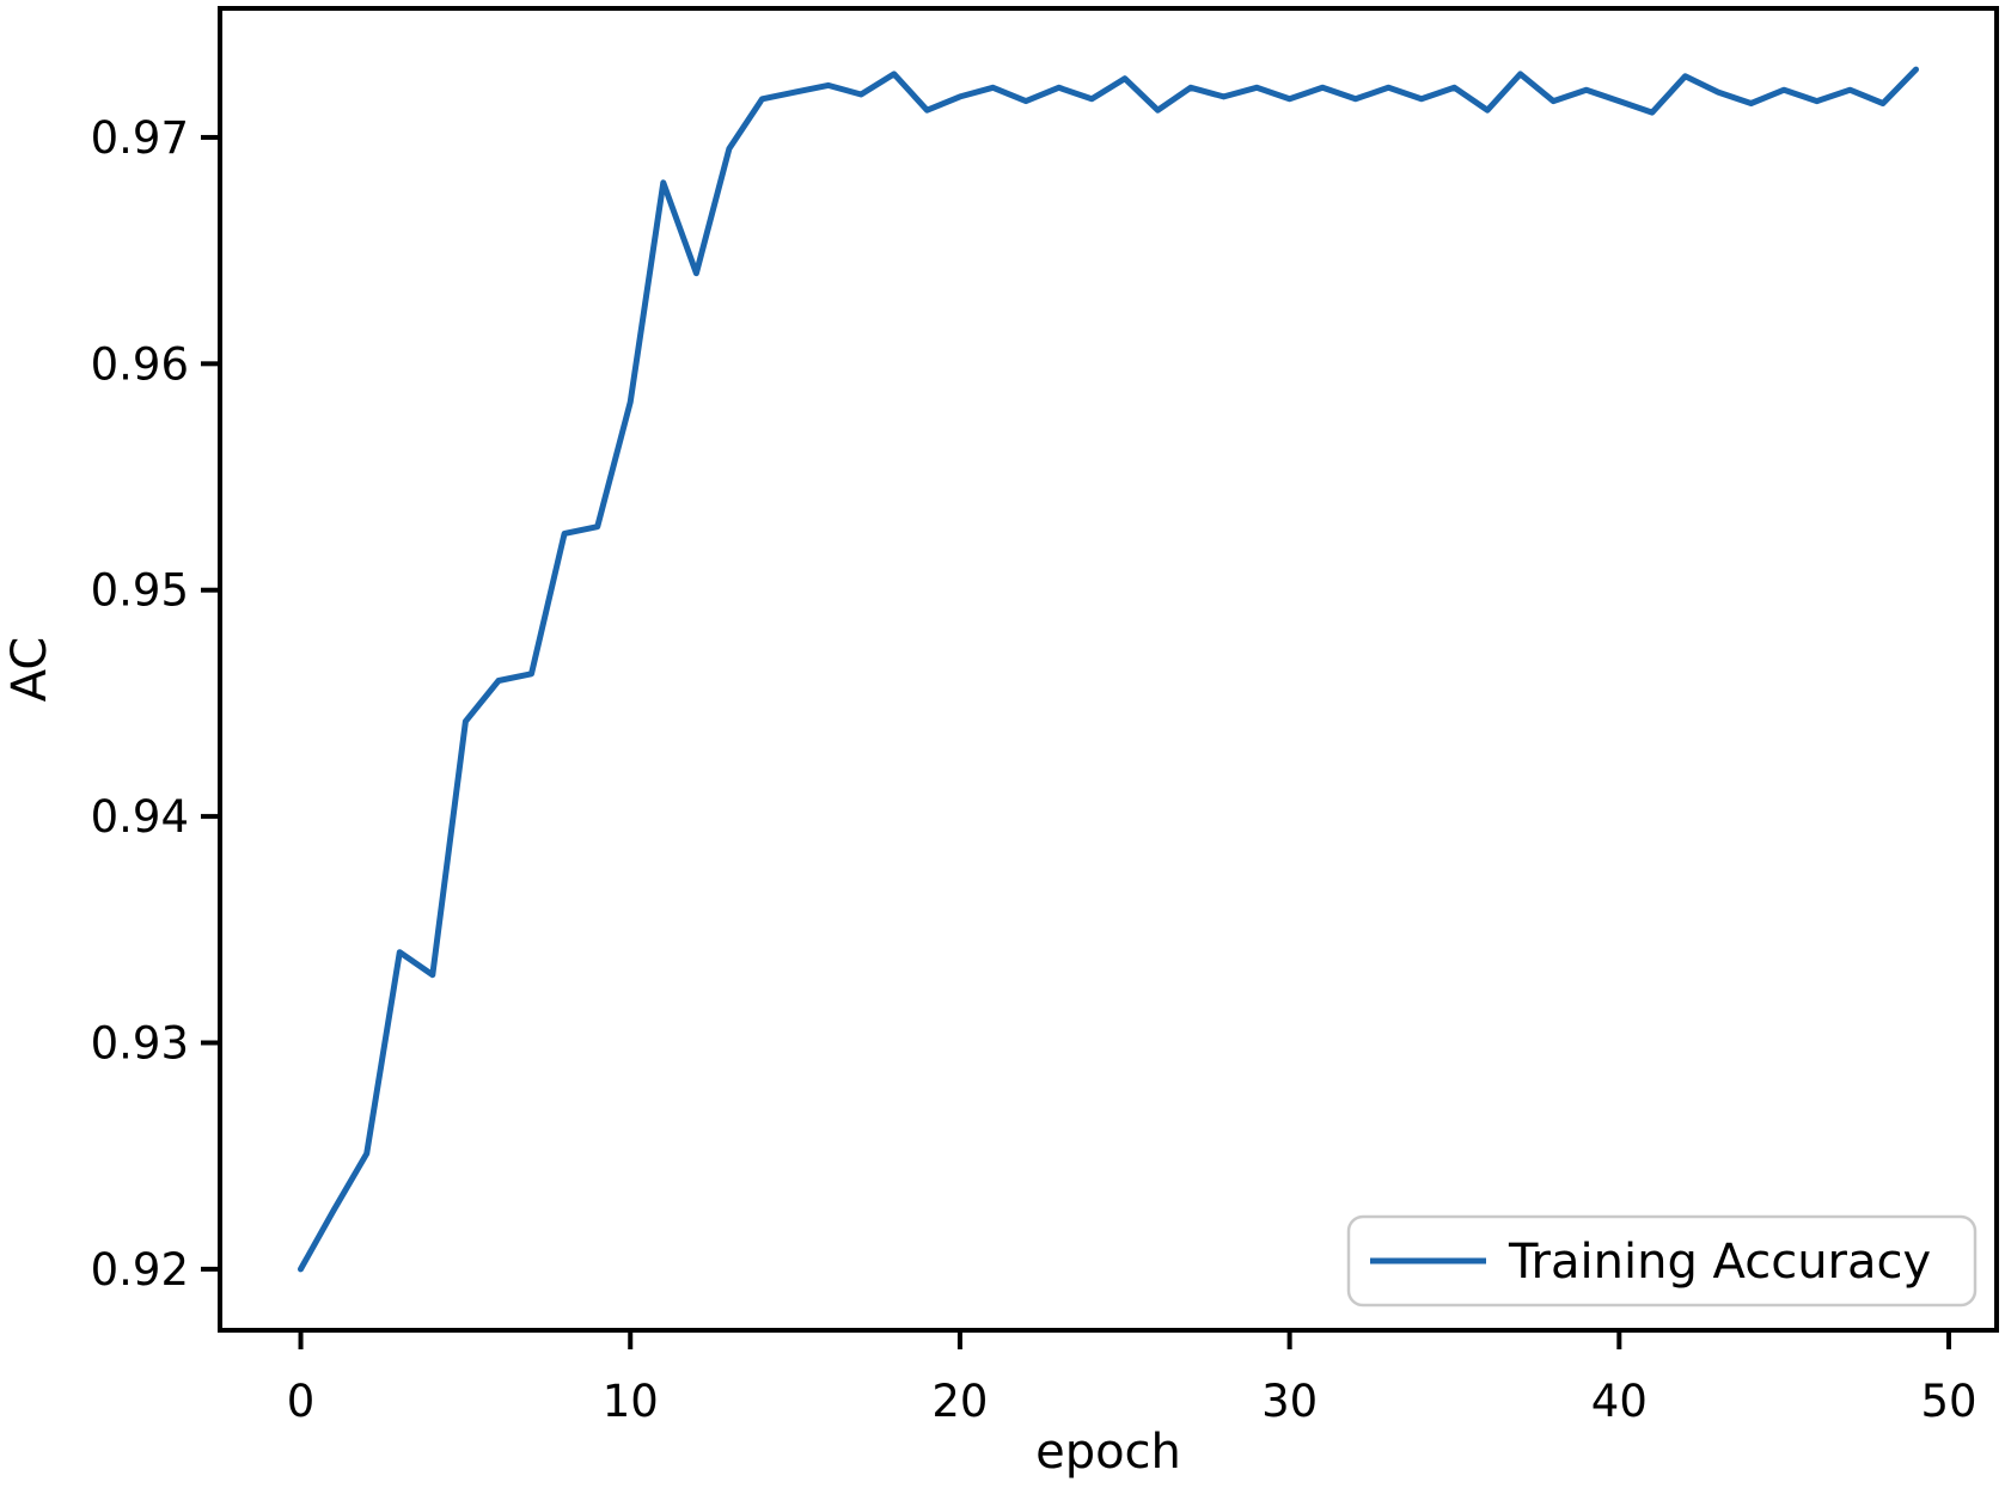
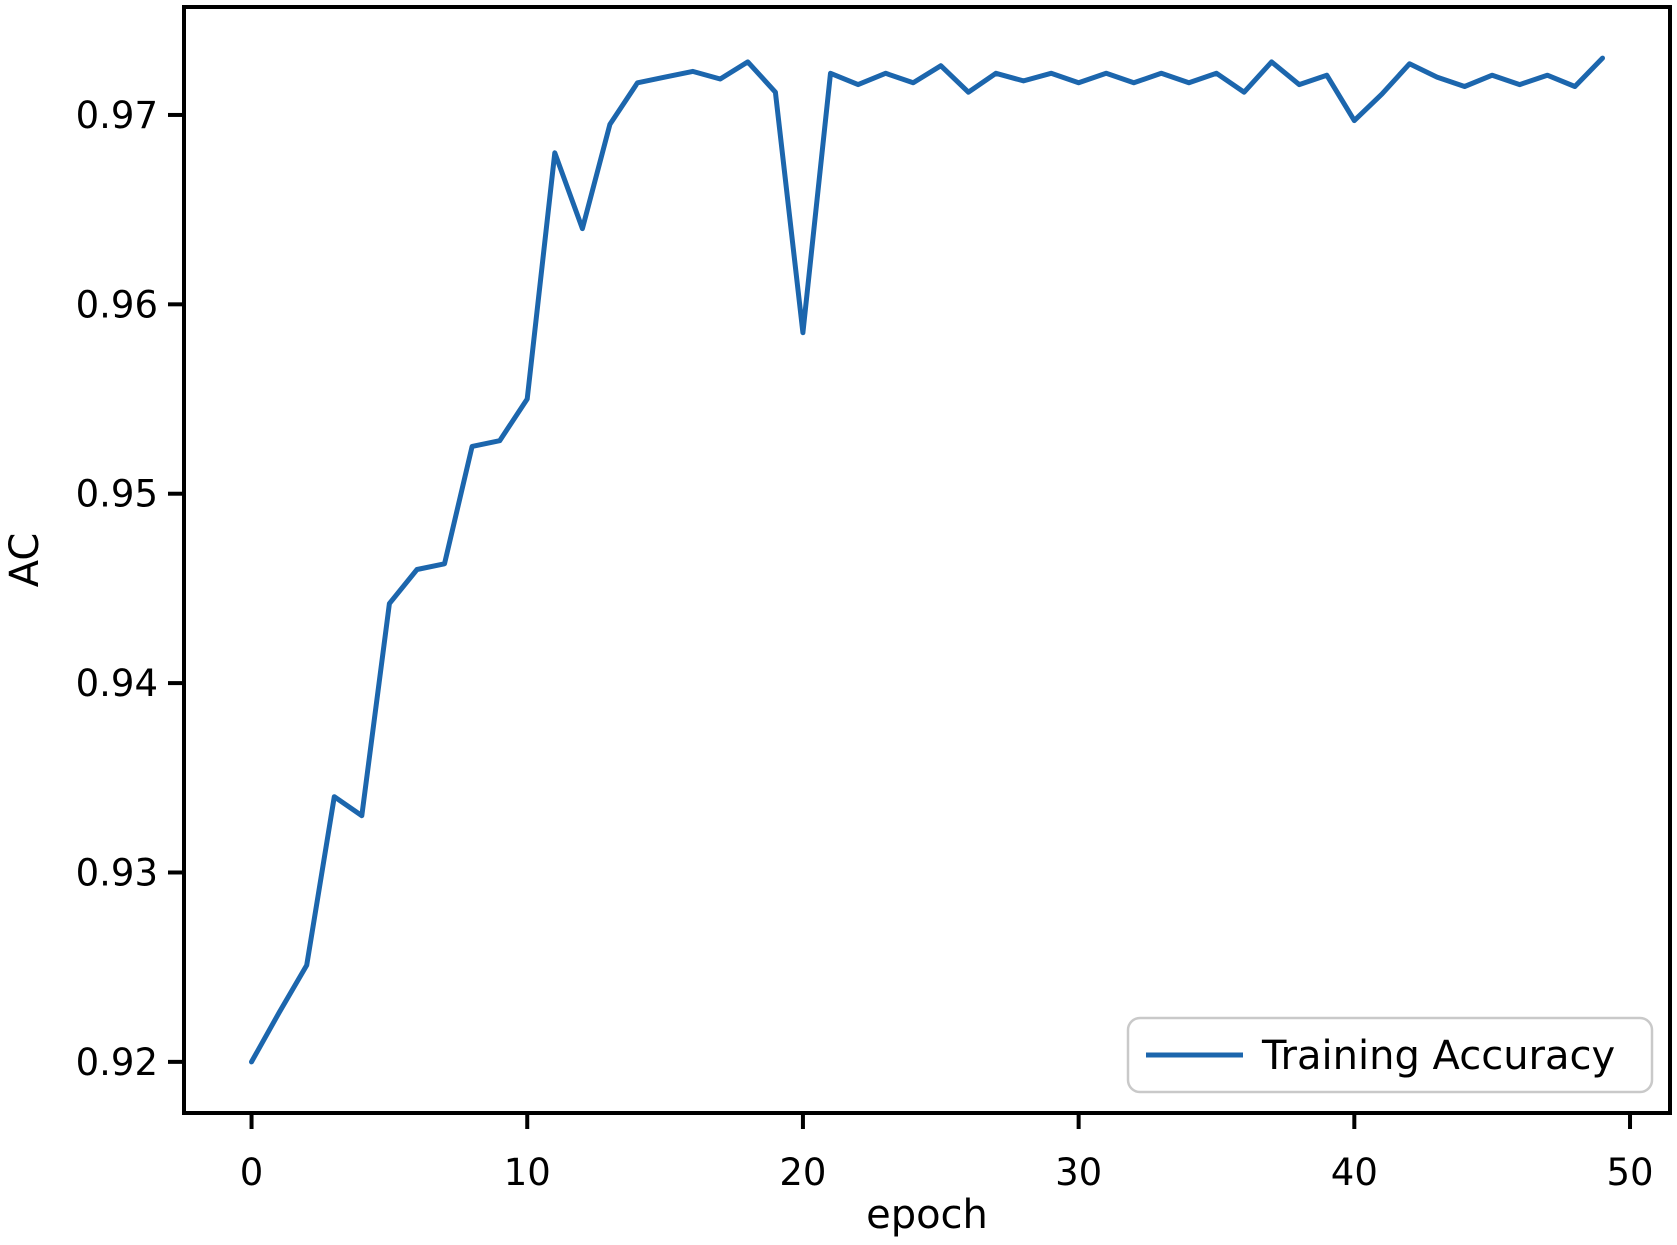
10: 0.9583 -> 0.9550
20: 0.9718 -> 0.9585
40: 0.9716 -> 0.9697
